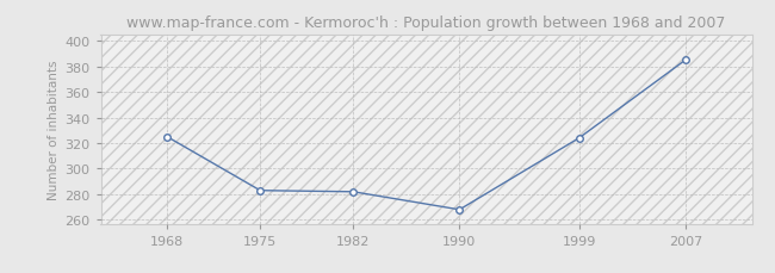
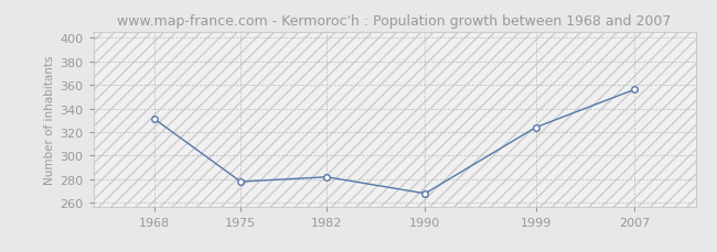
1968: 325 -> 331
1975: 283 -> 278
2007: 385 -> 356
